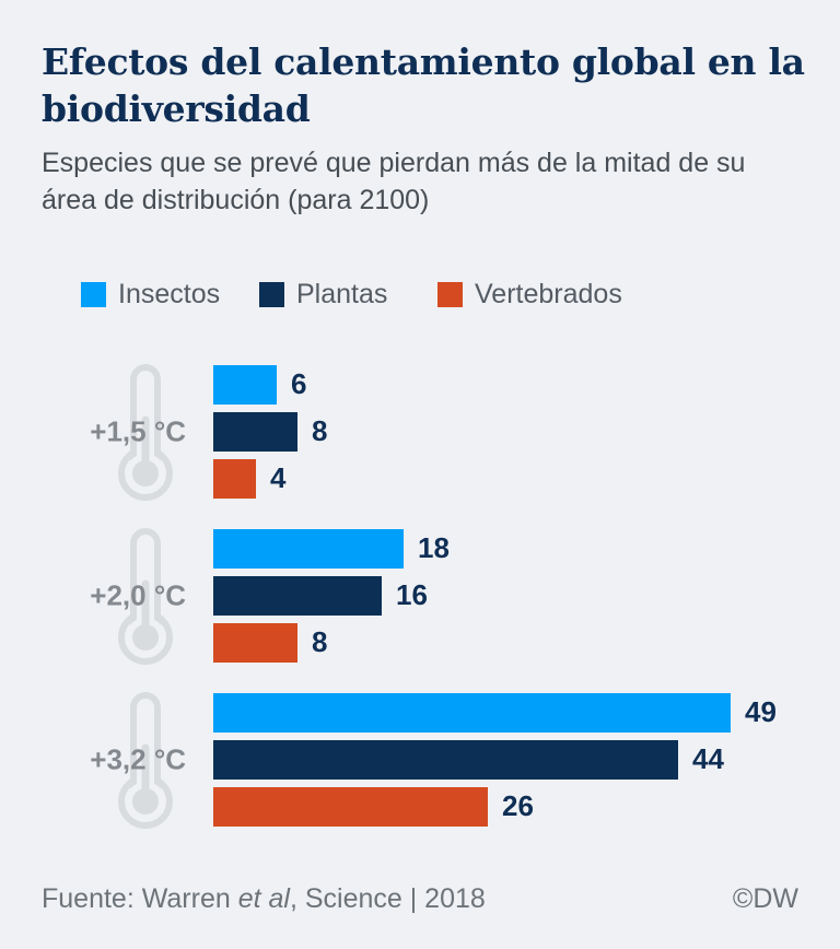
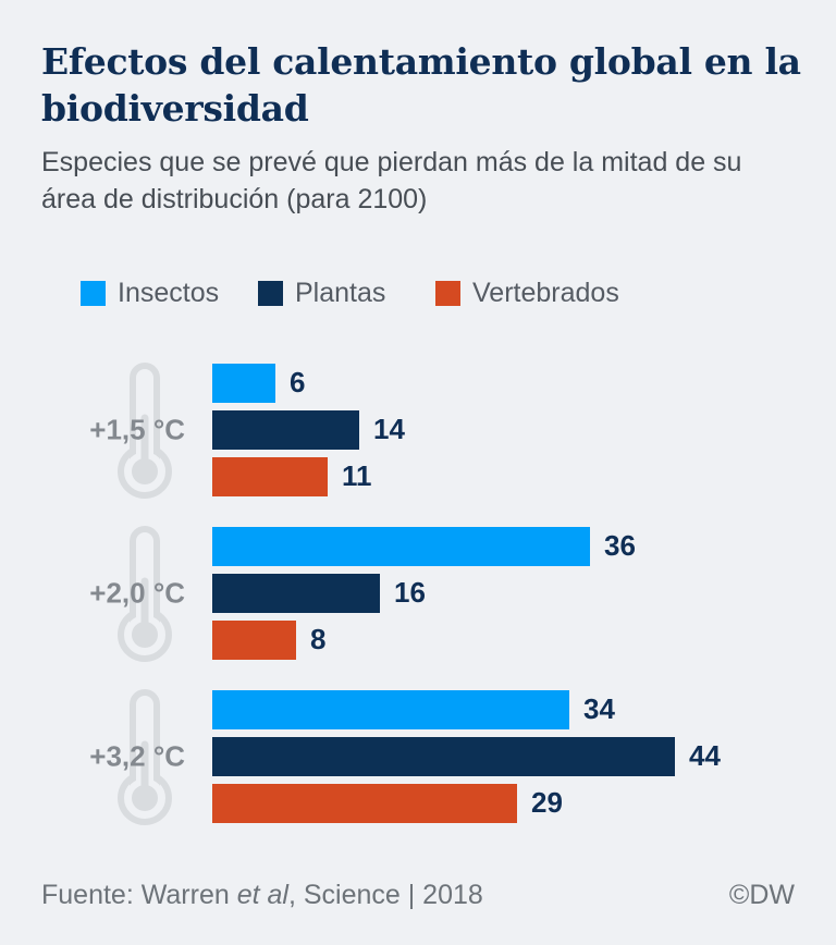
Plantas/+1,5 °C: 8 -> 14
Vertebrados/+1,5 °C: 4 -> 11
Insectos/+2,0 °C: 18 -> 36
Insectos/+3,2 °C: 49 -> 34
Vertebrados/+3,2 °C: 26 -> 29
